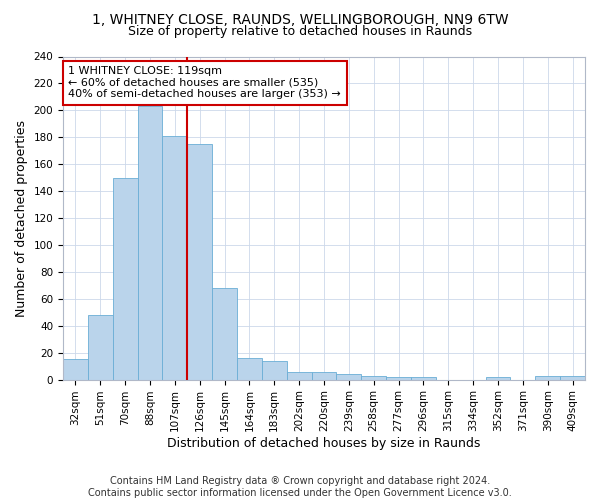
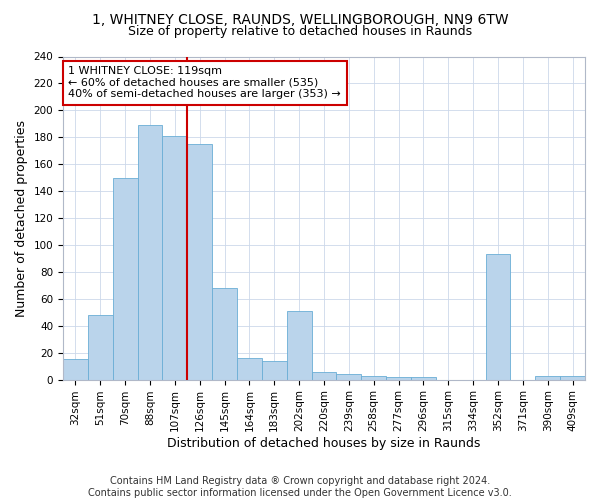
88sqm: 203 -> 189
202sqm: 6 -> 51
352sqm: 2 -> 93
